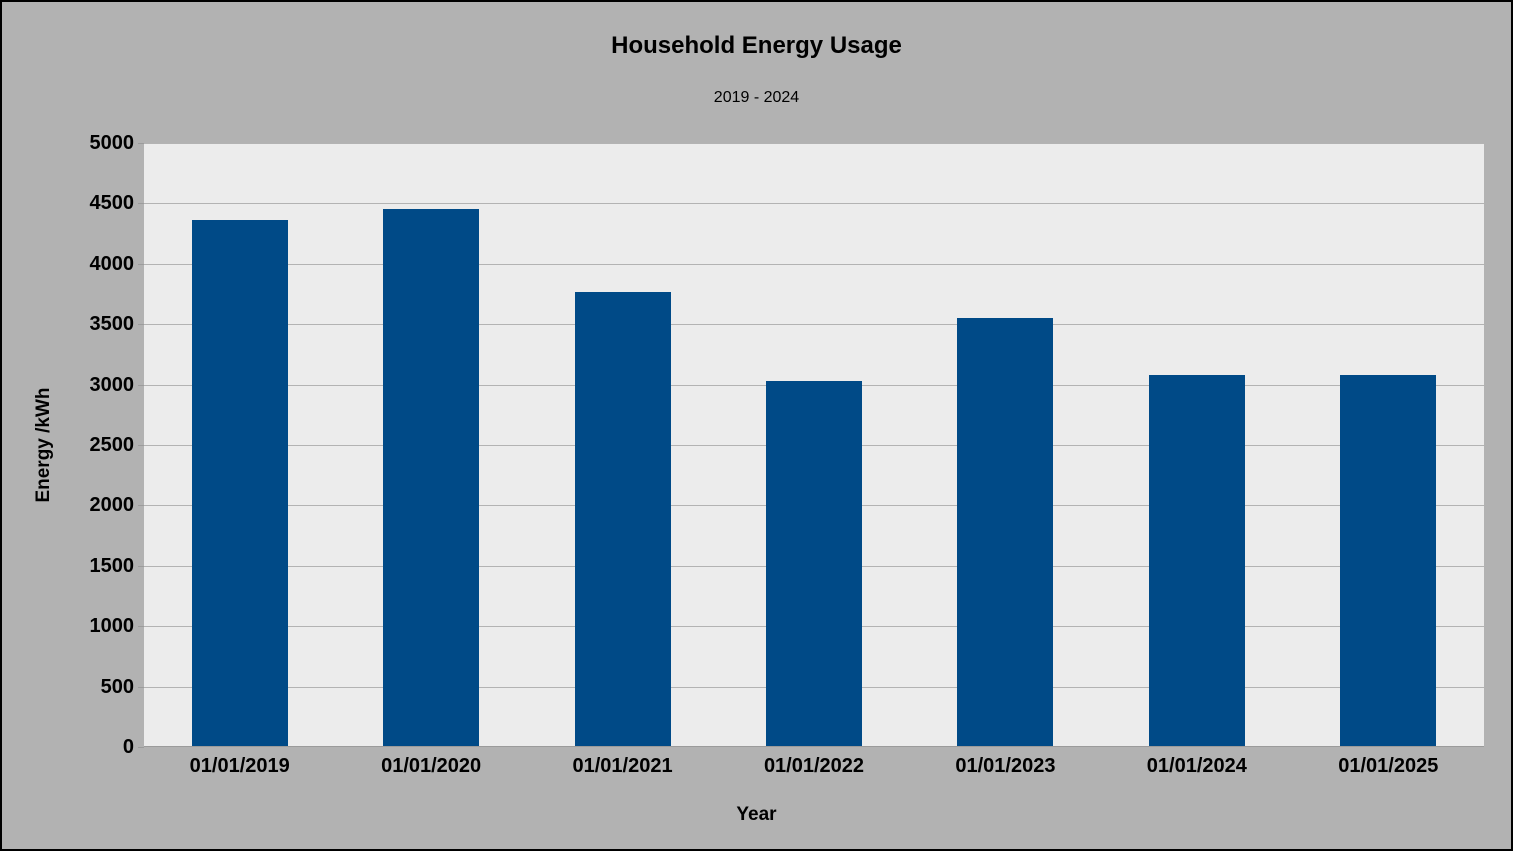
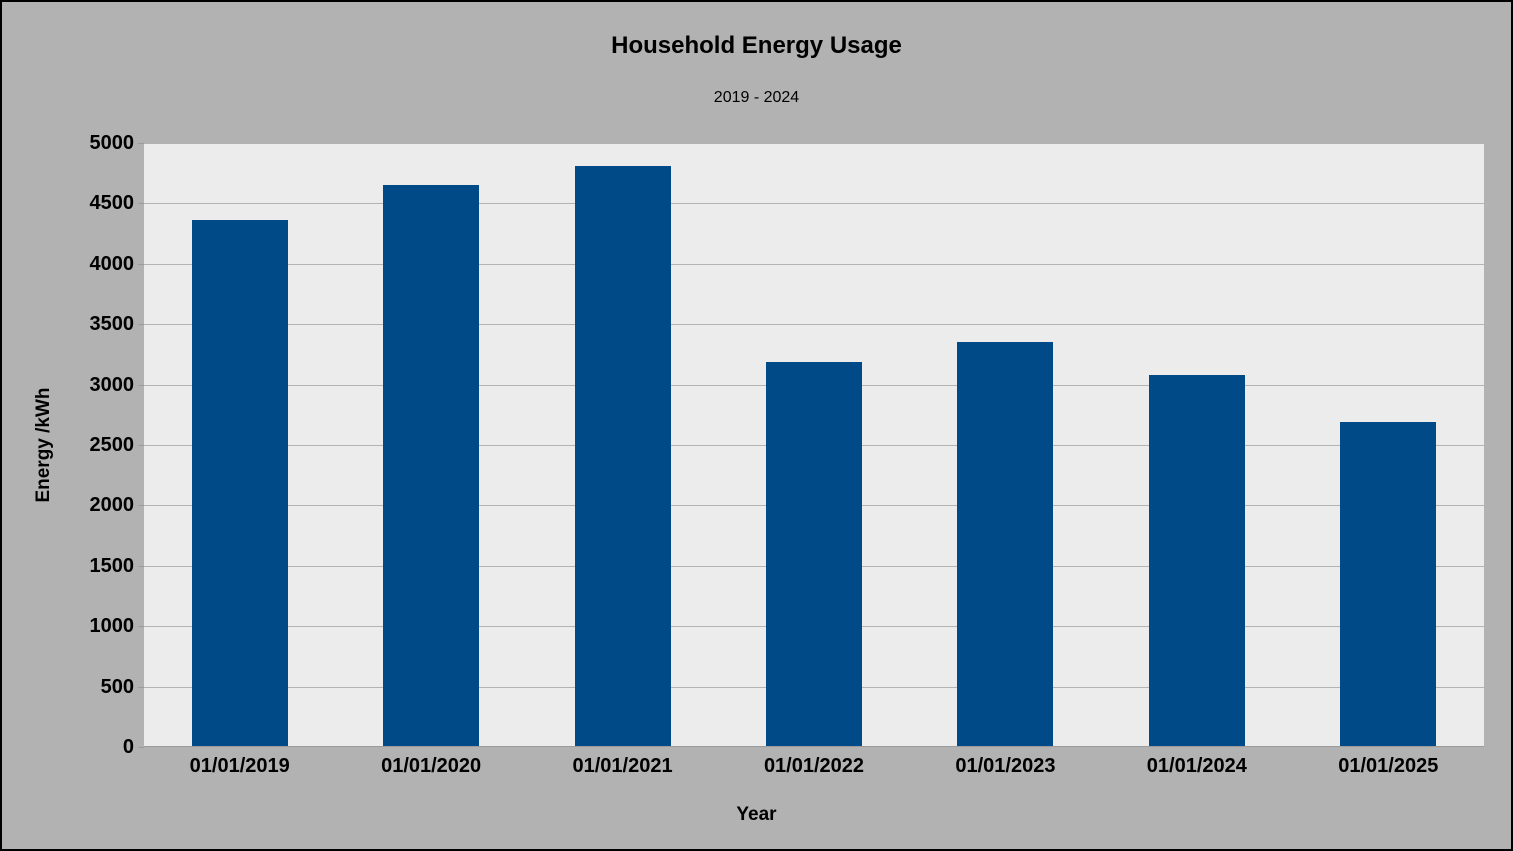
01/01/2020: 4450 -> 4650
01/01/2021: 3770 -> 4810
01/01/2022: 3030 -> 3190
01/01/2023: 3550 -> 3350
01/01/2025: 3080 -> 2690
